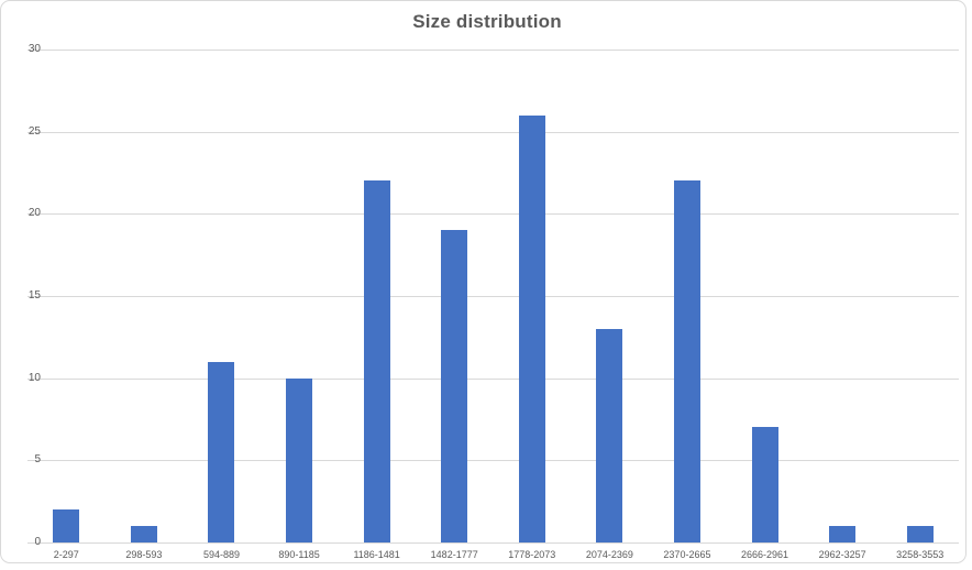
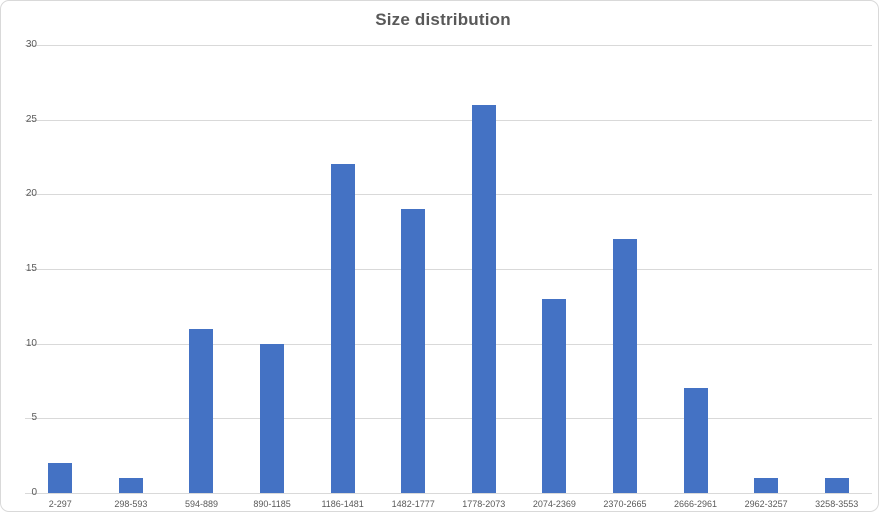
2370-2665: 22 -> 17
